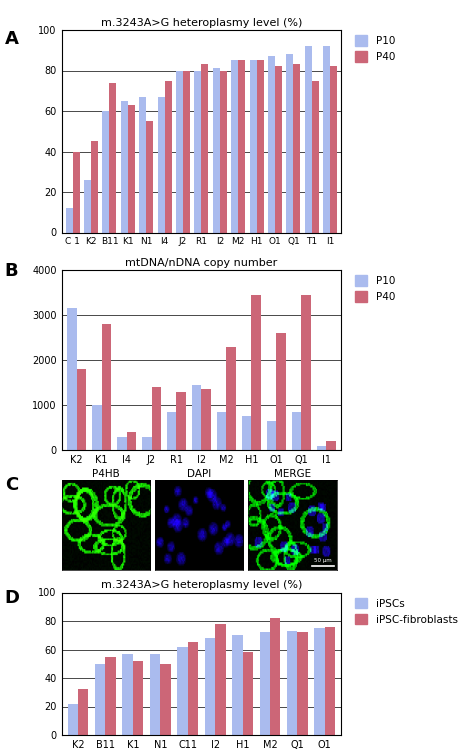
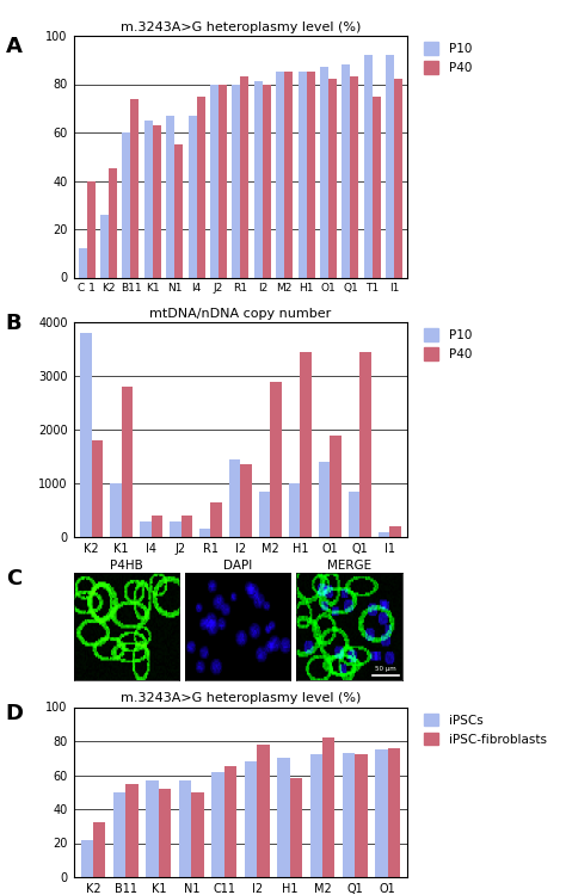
mtDNA/nDNA copy number/P10/K2: 3150 -> 3800
mtDNA/nDNA copy number/P40/J2: 1400 -> 400
mtDNA/nDNA copy number/P10/R1: 850 -> 150
mtDNA/nDNA copy number/P40/R1: 1300 -> 650
mtDNA/nDNA copy number/P40/M2: 2300 -> 2900
mtDNA/nDNA copy number/P10/H1: 750 -> 1000
mtDNA/nDNA copy number/P10/O1: 650 -> 1400
mtDNA/nDNA copy number/P40/O1: 2600 -> 1900
